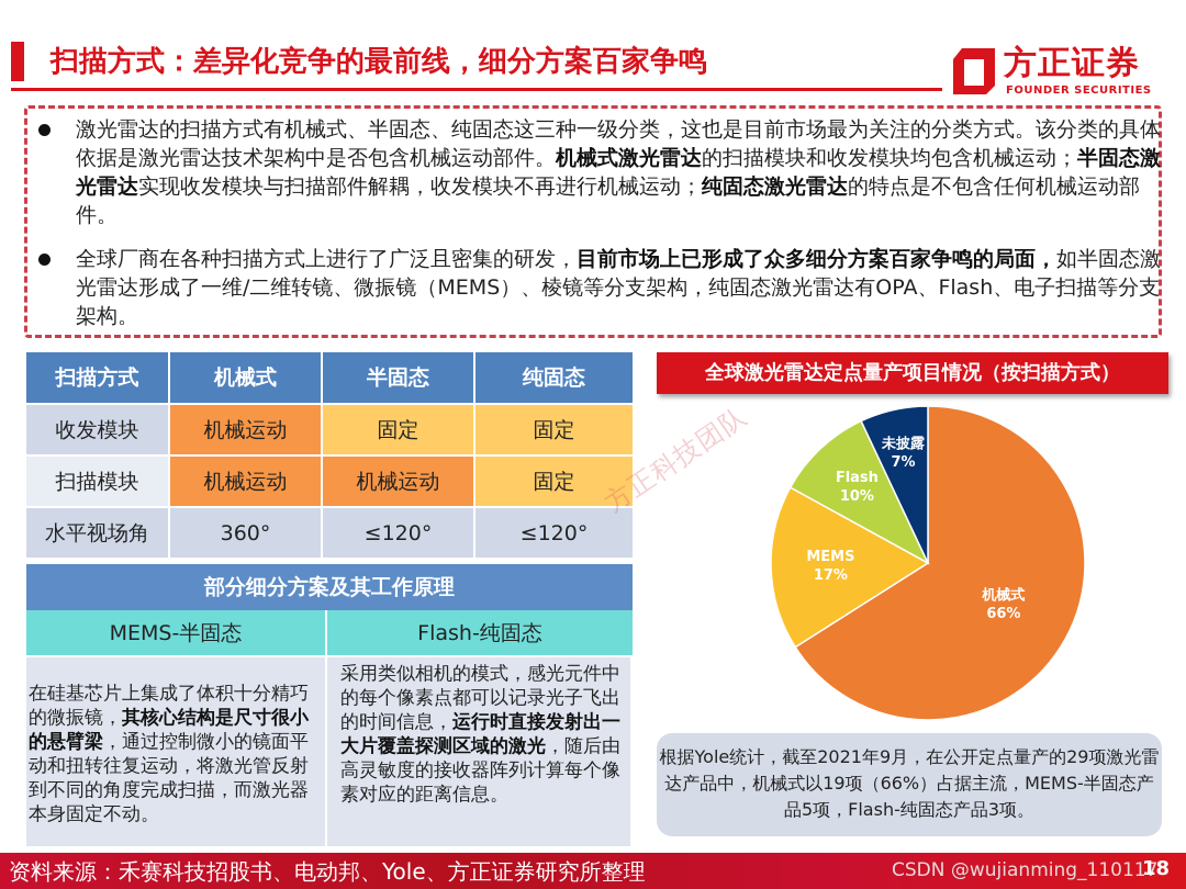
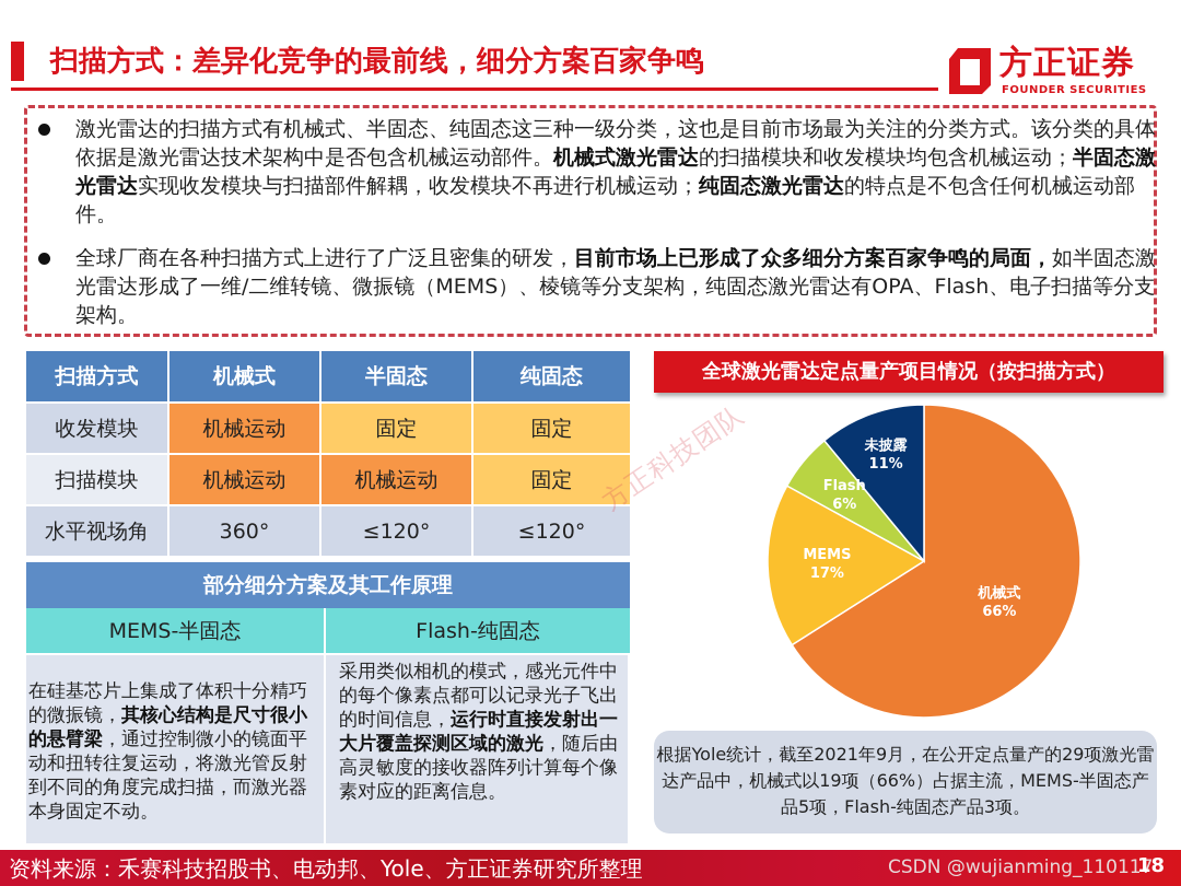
Flash: 10% -> 6%
未披露: 7% -> 11%
